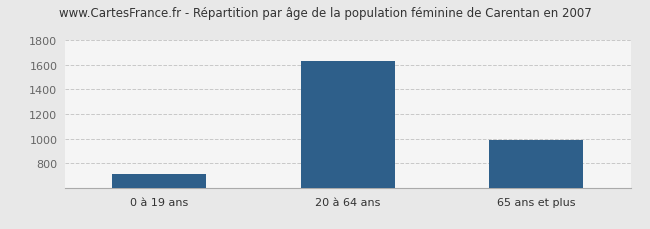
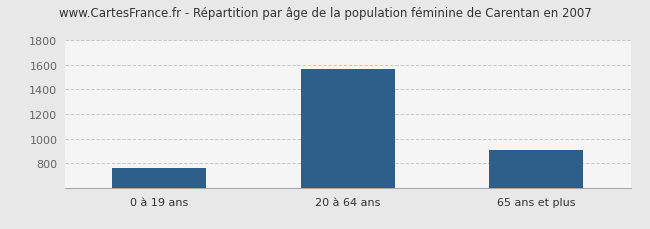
0 à 19 ans: 710 -> 760
20 à 64 ans: 1640 -> 1570
65 ans et plus: 990 -> 910
